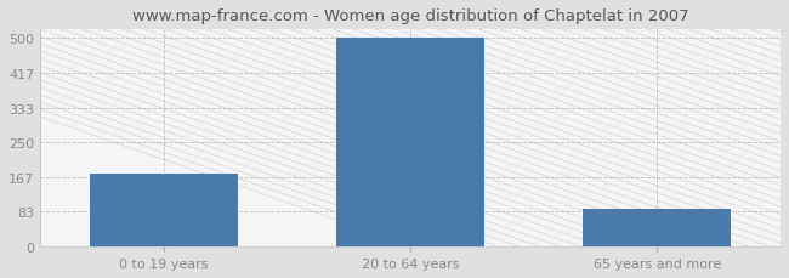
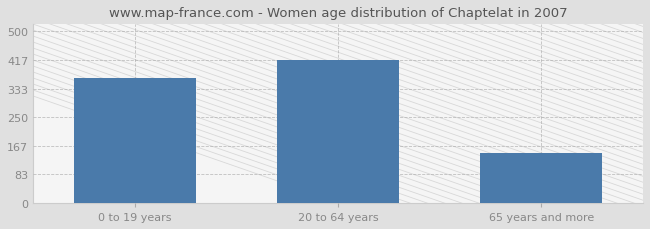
0 to 19 years: 175 -> 365
20 to 64 years: 500 -> 415
65 years and more: 90 -> 145
